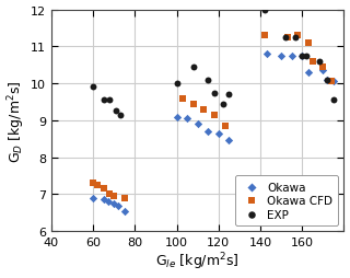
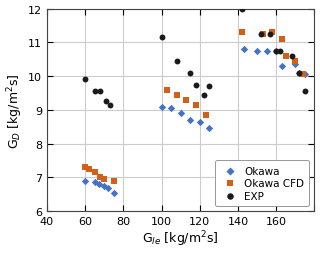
EXP/100: 10.00 -> 11.15
